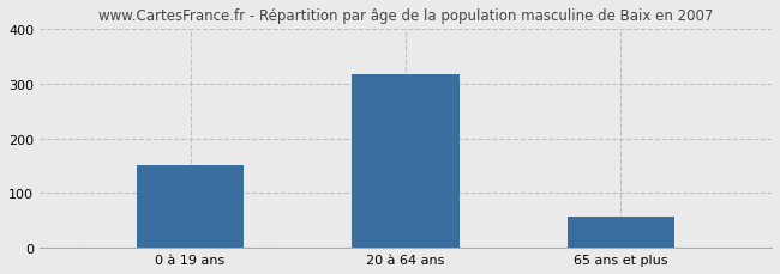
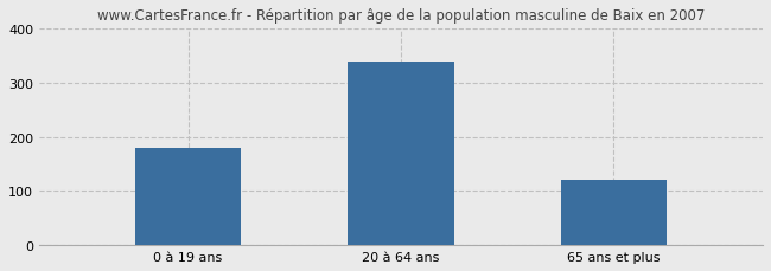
0 à 19 ans: 152 -> 180
20 à 64 ans: 318 -> 340
65 ans et plus: 57 -> 120
